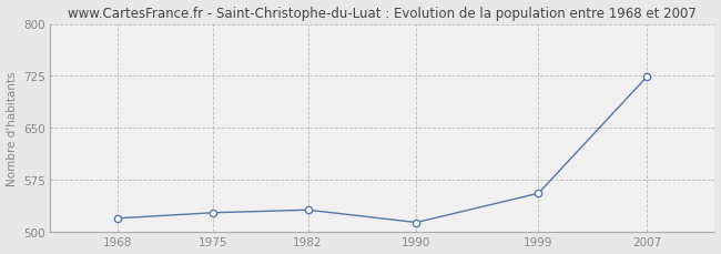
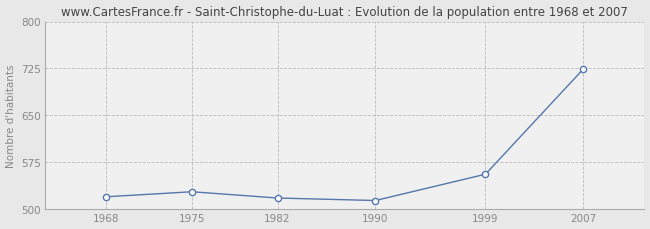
1982: 532 -> 518
